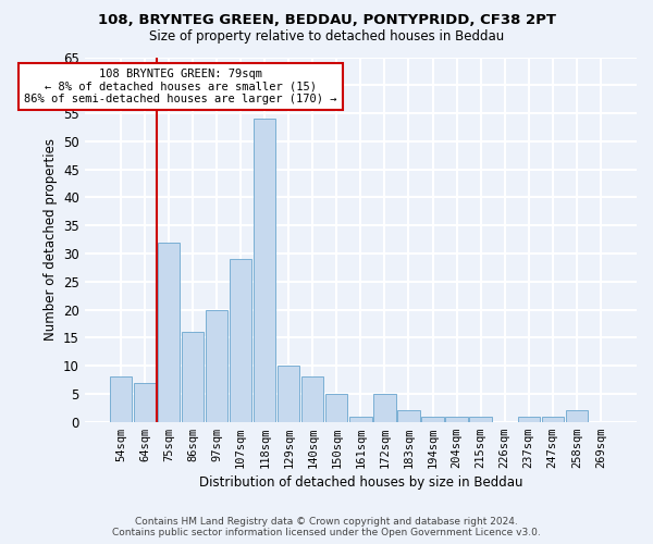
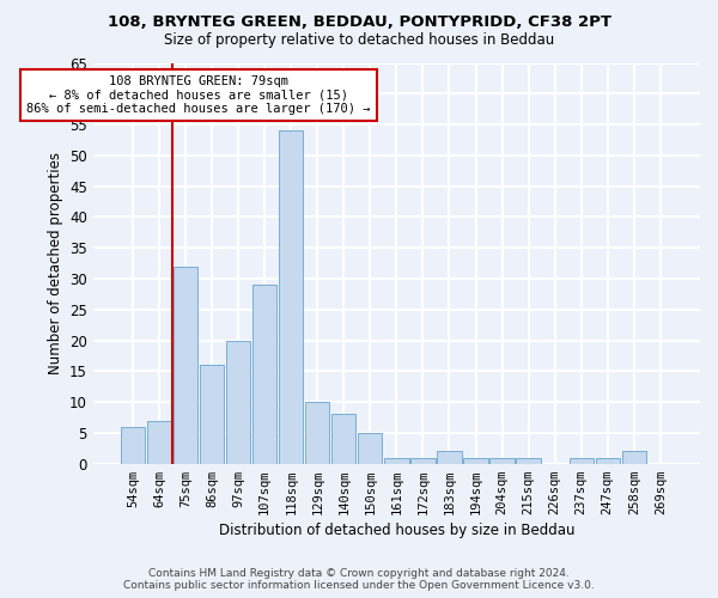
54sqm: 8 -> 6
172sqm: 5 -> 1
